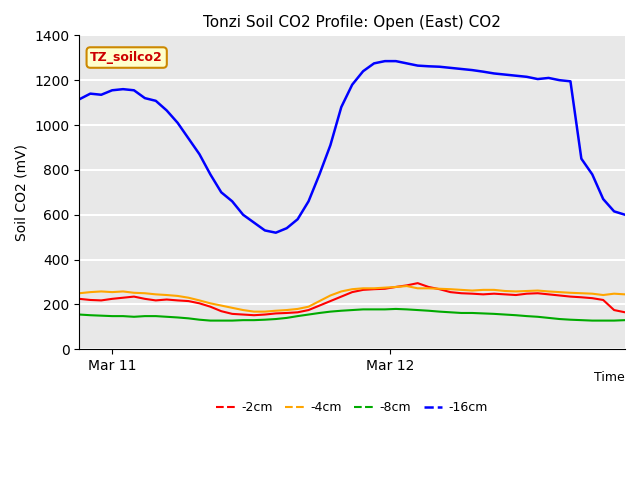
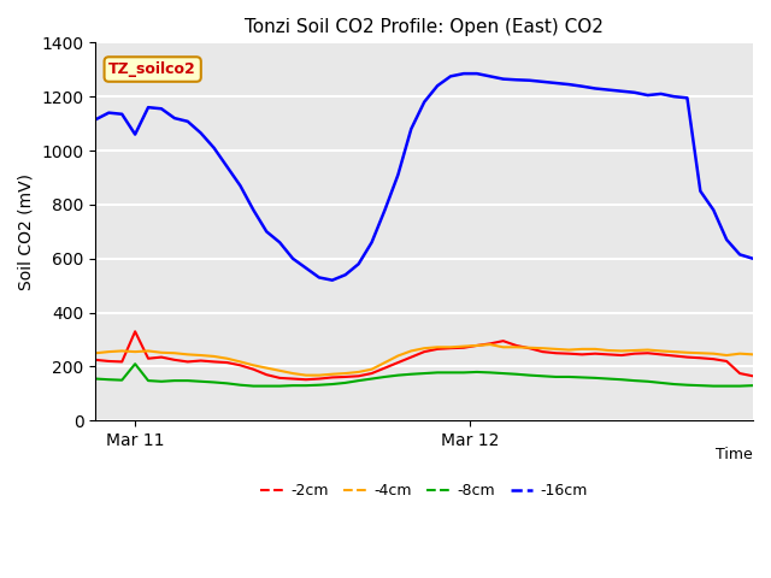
-2cm/Mar 11: 225 -> 330
-8cm/Mar 11: 148 -> 210
-16cm/Mar 11: 1155 -> 1060
